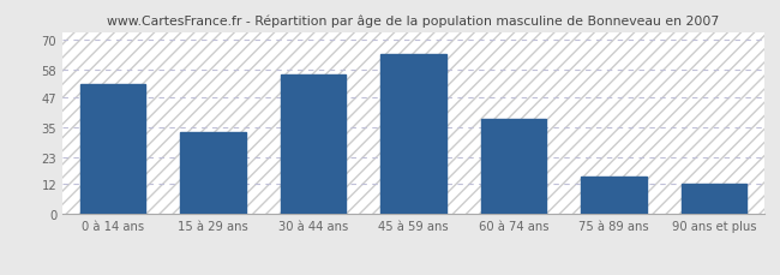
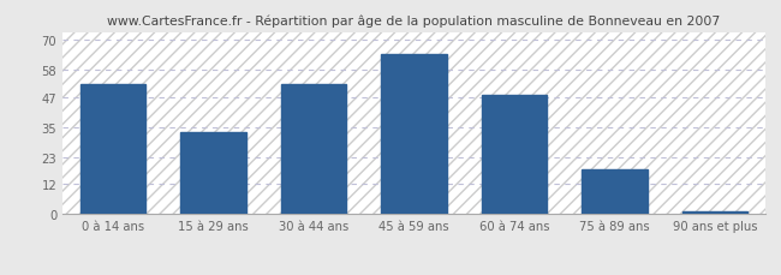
30 à 44 ans: 56 -> 52
60 à 74 ans: 38 -> 48
75 à 89 ans: 15 -> 18
90 ans et plus: 12 -> 1
